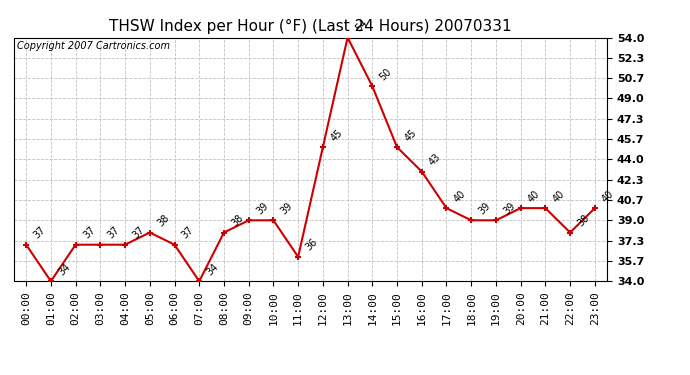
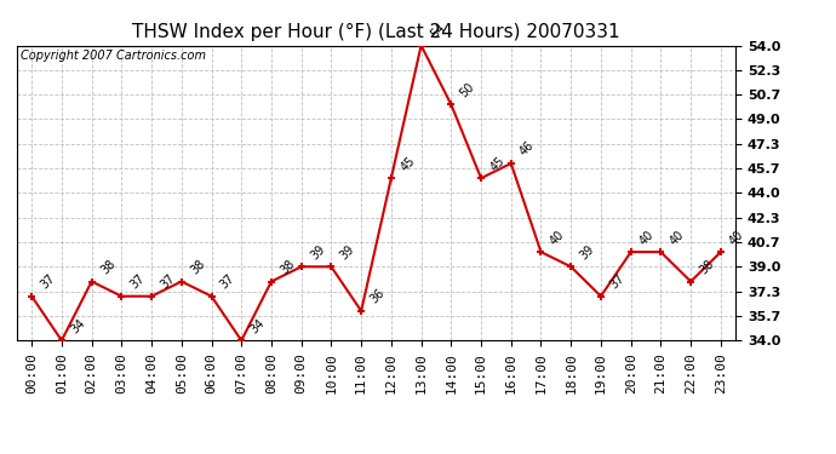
02:00: 37 -> 38
16:00: 43 -> 46
19:00: 39 -> 37
